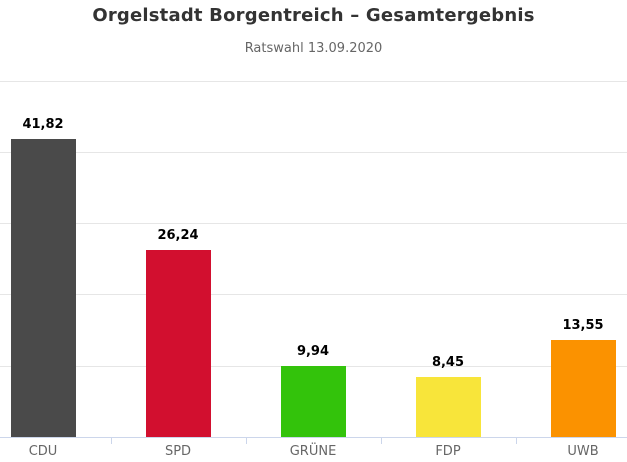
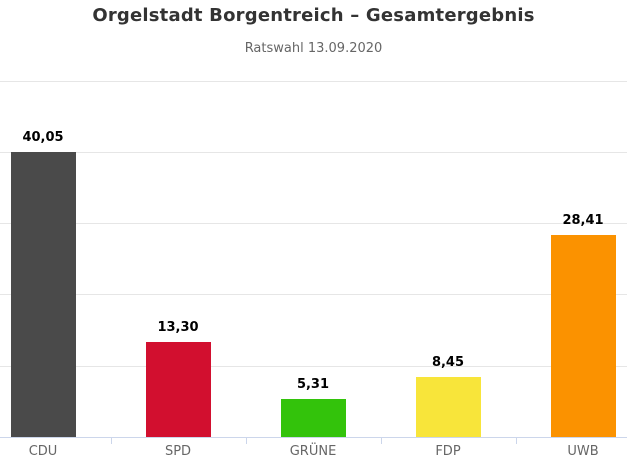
CDU: 41,82 -> 40,05
SPD: 26,24 -> 13,30
GRÜNE: 9,94 -> 5,31
UWB: 13,55 -> 28,41
